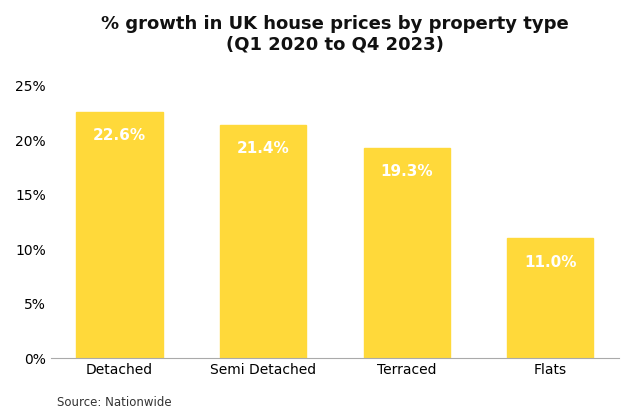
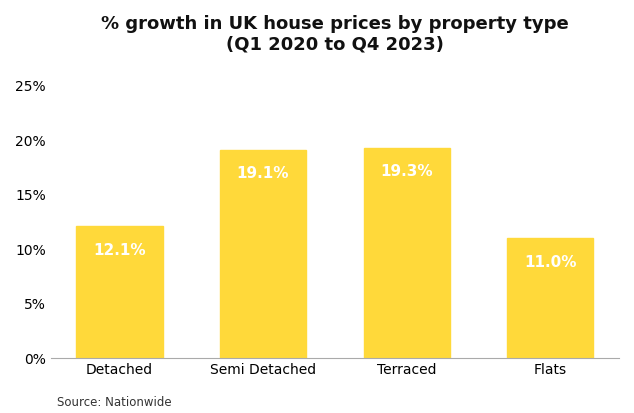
Detached: 22.6% -> 12.1%
Semi Detached: 21.4% -> 19.1%
